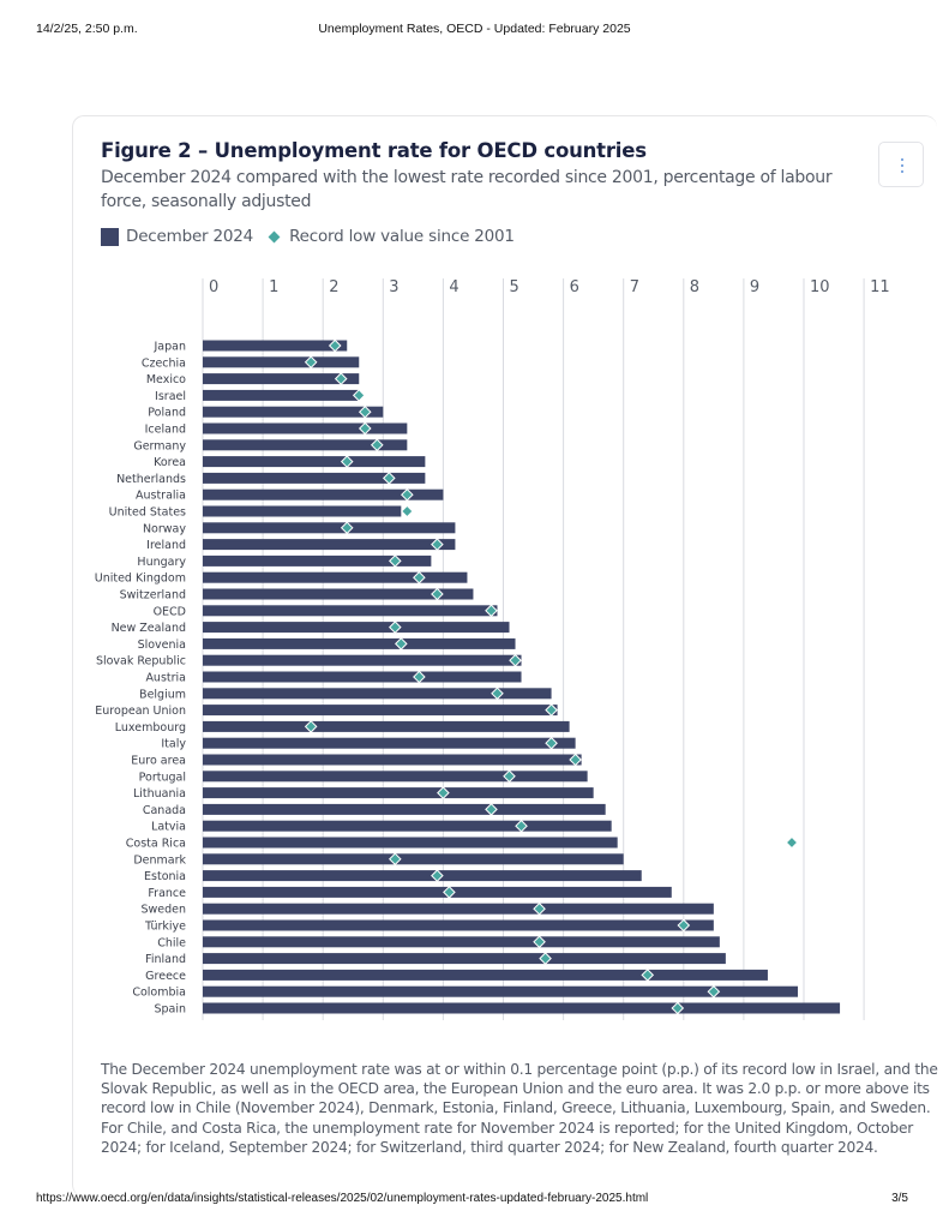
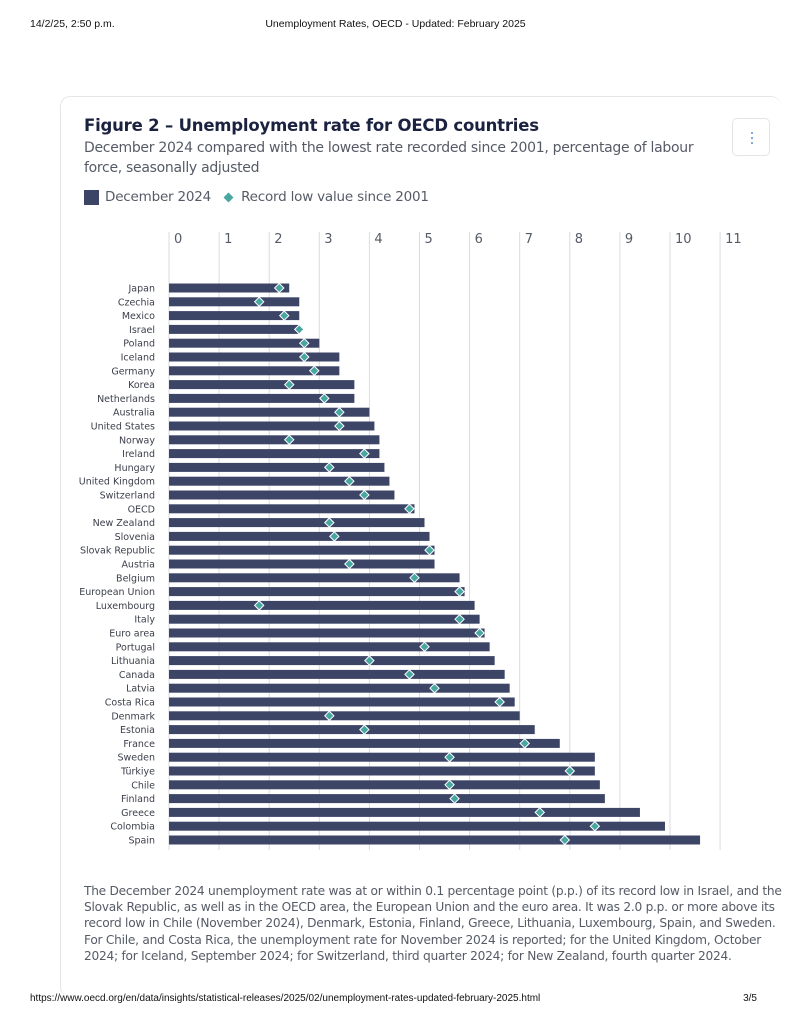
December 2024/United States: 3.3 -> 4.1
December 2024/Hungary: 3.8 -> 4.3
Record low value since 2001/Costa Rica: 9.8 -> 6.6
Record low value since 2001/France: 4.1 -> 7.1
